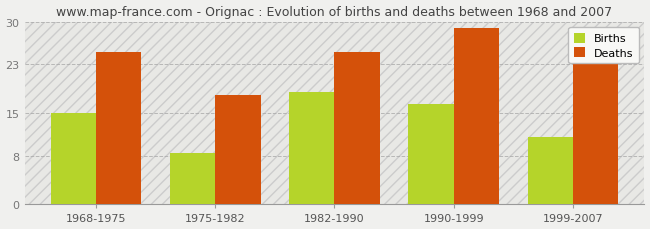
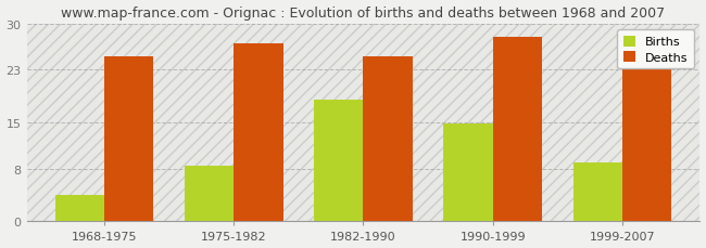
Births/1968-1975: 15.0 -> 4.0
Deaths/1975-1982: 18 -> 27
Births/1990-1999: 16.5 -> 14.8
Deaths/1990-1999: 29 -> 28
Births/1999-2007: 11.0 -> 9.0
